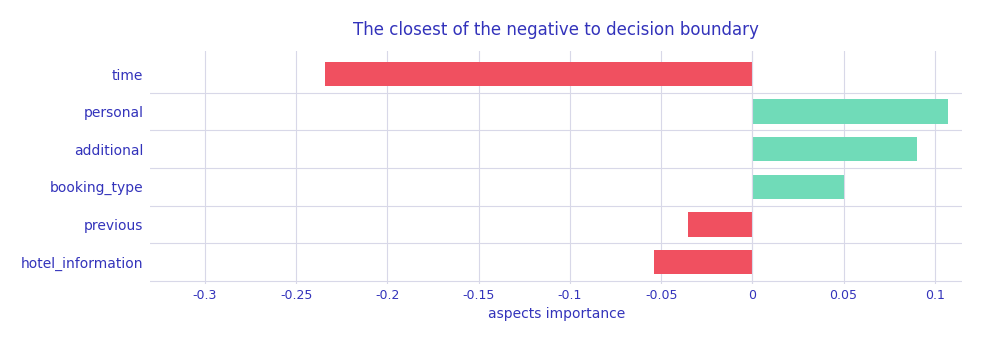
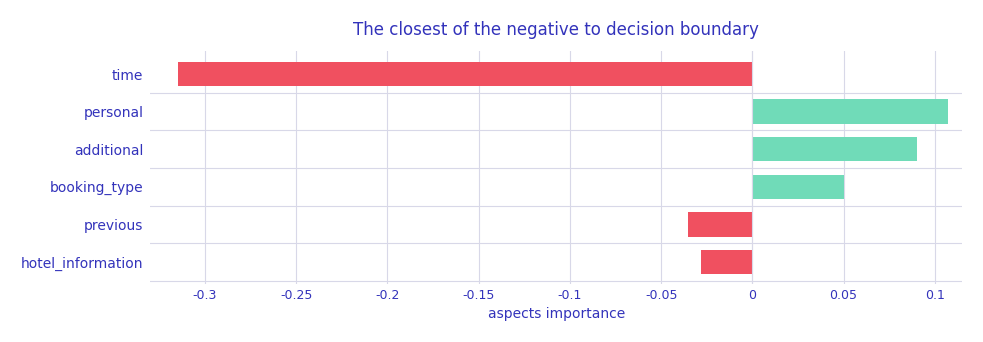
time: -0.234 -> -0.315
hotel_information: -0.054 -> -0.028
